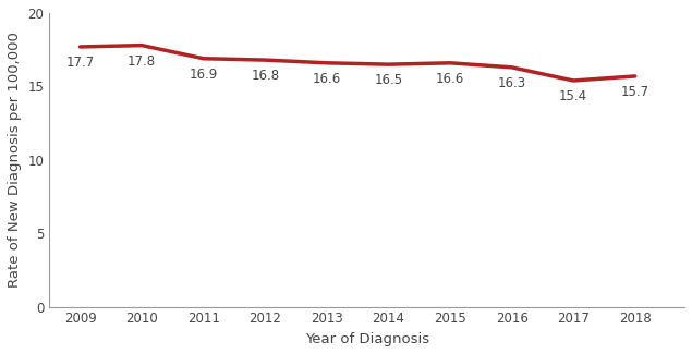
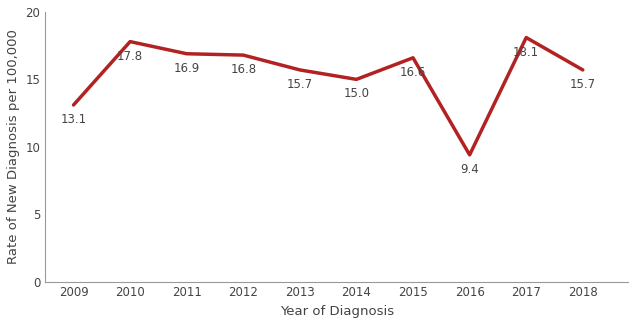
2009: 17.7 -> 13.1
2013: 16.6 -> 15.7
2014: 16.5 -> 15.0
2016: 16.3 -> 9.4
2017: 15.4 -> 18.1
